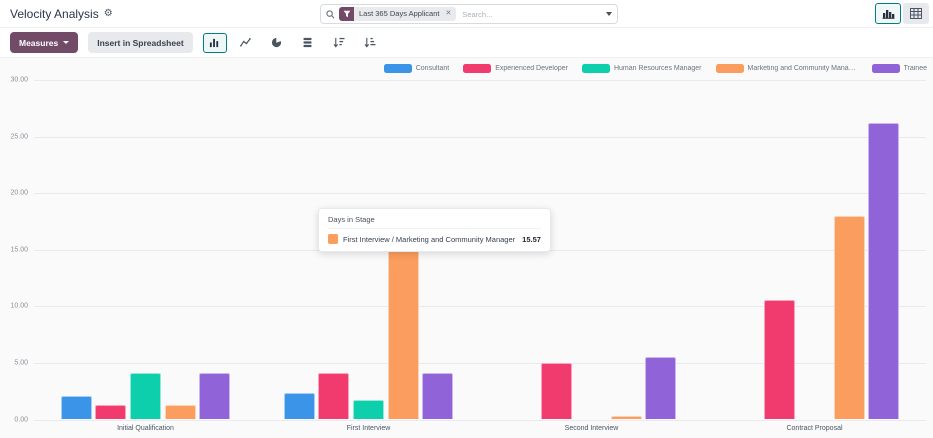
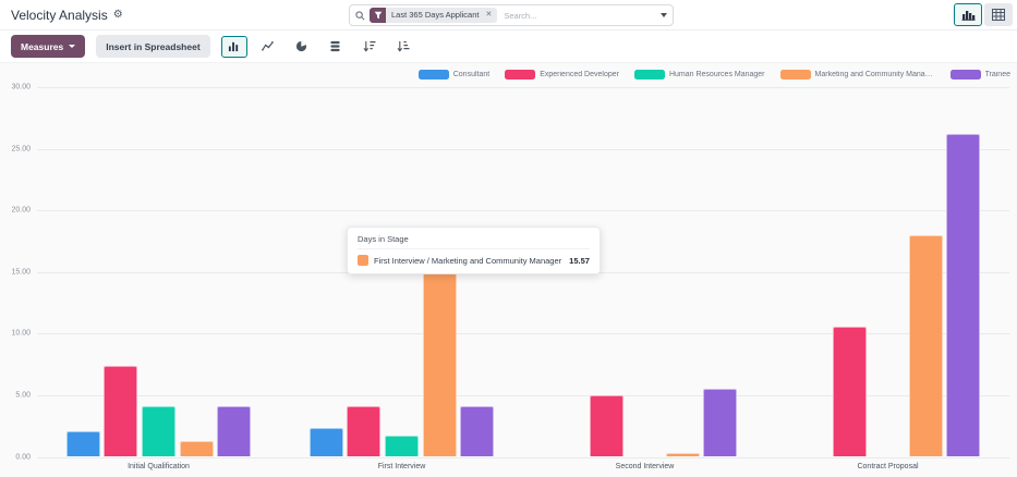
Experienced Developer/Initial Qualification: 1.3 -> 7.4
